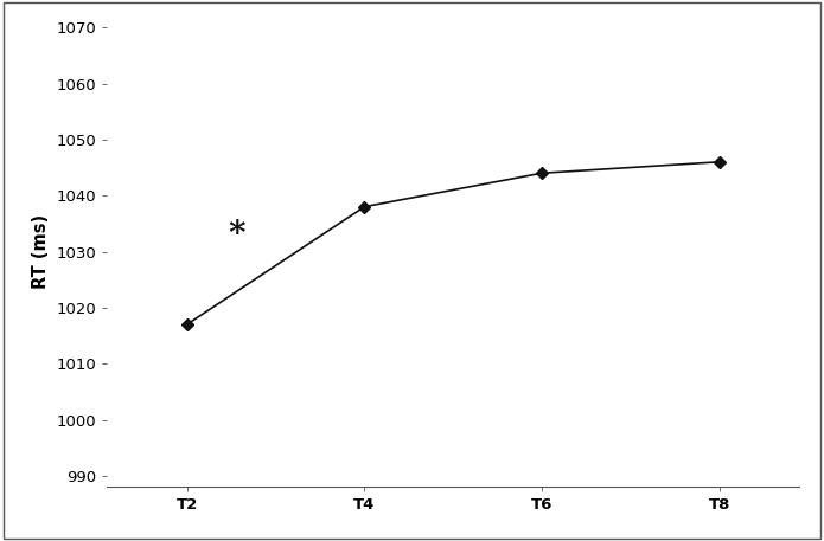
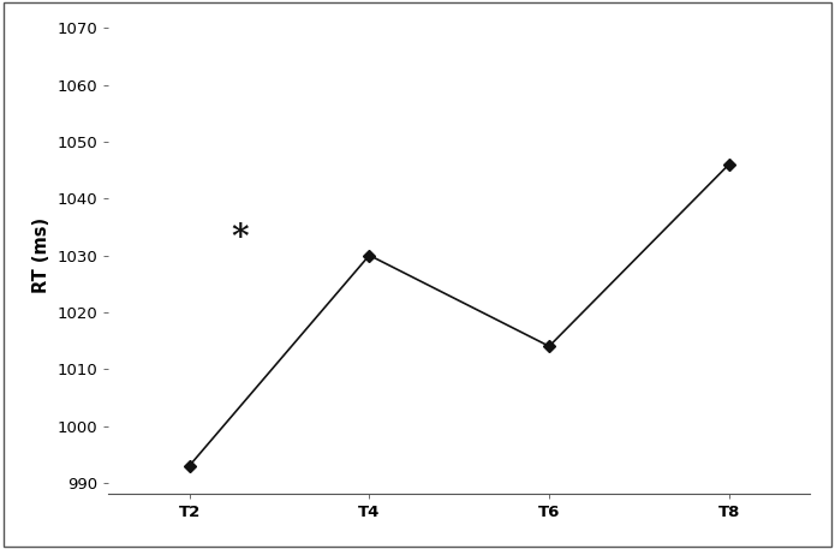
T2: 1017 -> 993
T4: 1038 -> 1030
T6: 1044 -> 1014
